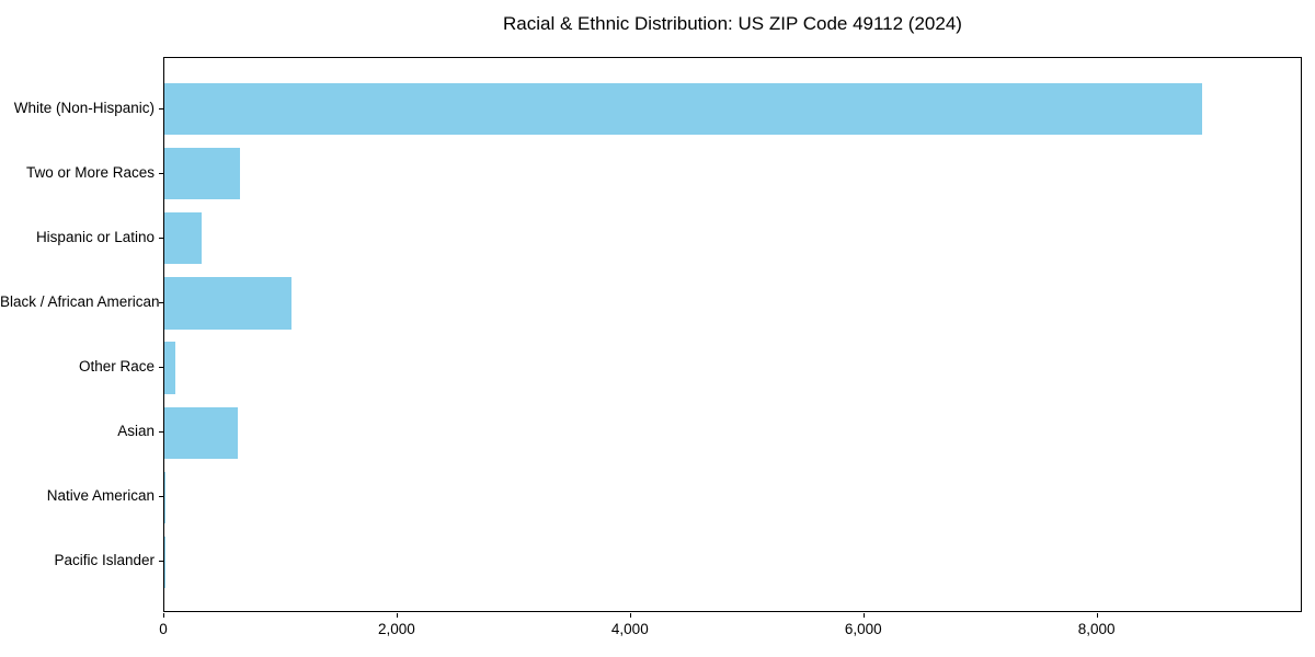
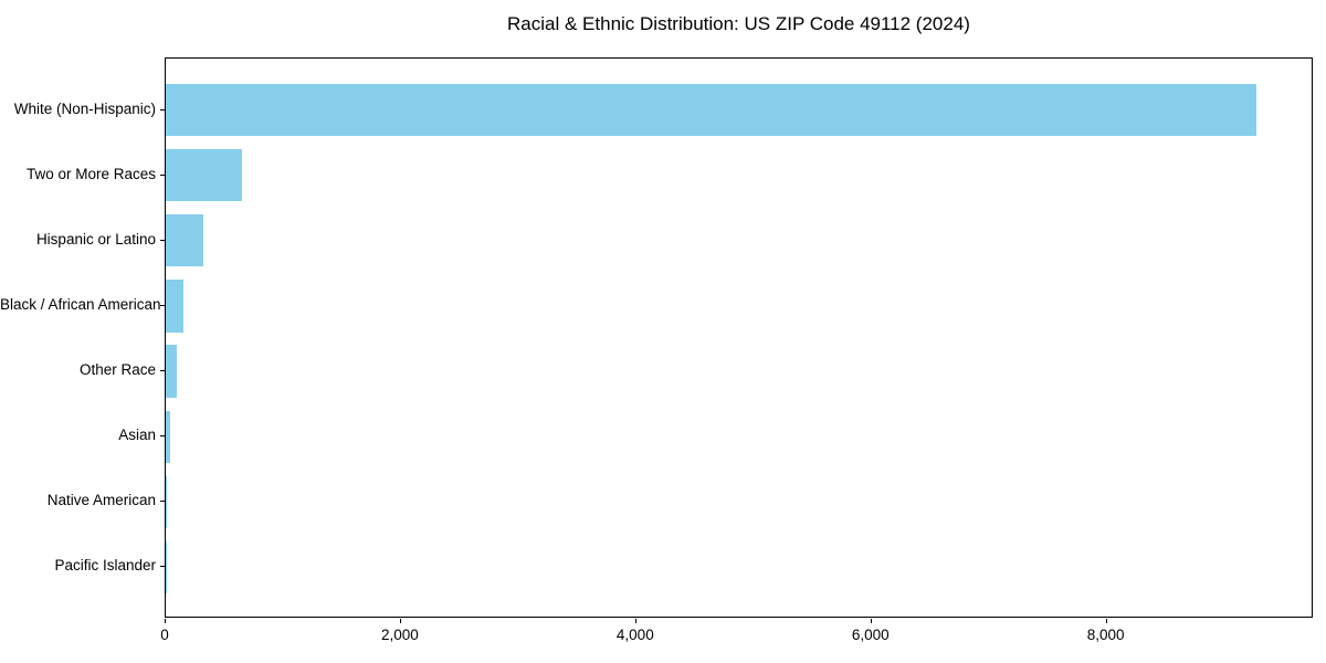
White (Non-Hispanic): 8900 -> 9270
Black / African American: 1090 -> 150
Asian: 630 -> 40
